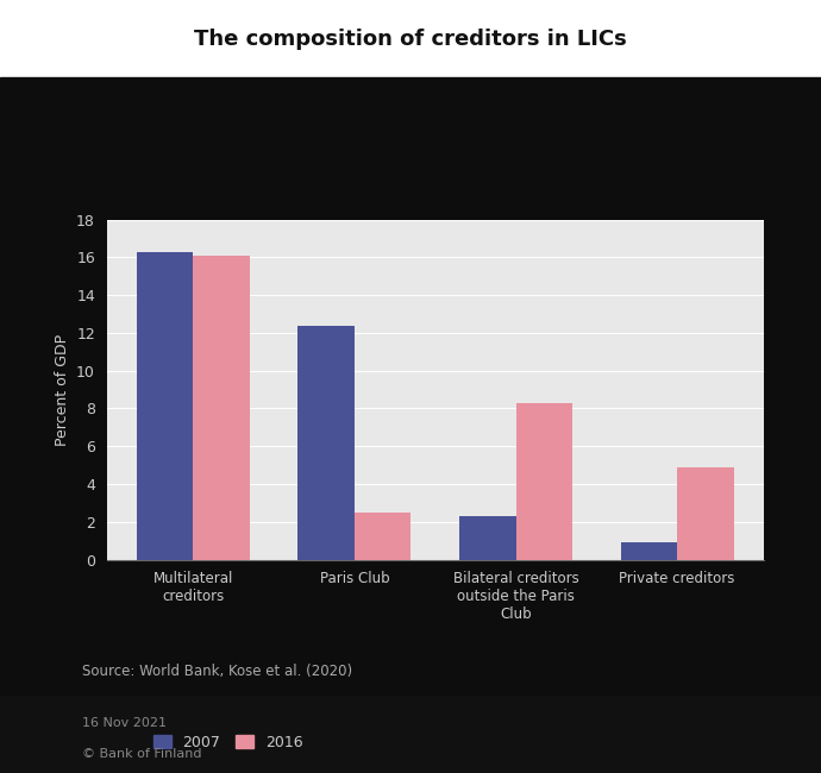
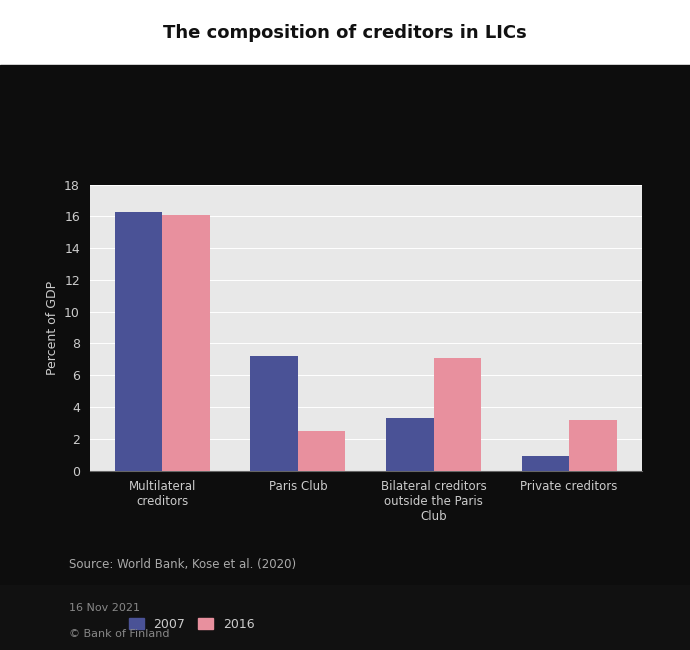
2007/Paris Club: 12.4 -> 7.2
2007/Bilateral creditors outside the Paris Club: 2.3 -> 3.3
2016/Bilateral creditors outside the Paris Club: 8.3 -> 7.1
2016/Private creditors: 4.9 -> 3.2
